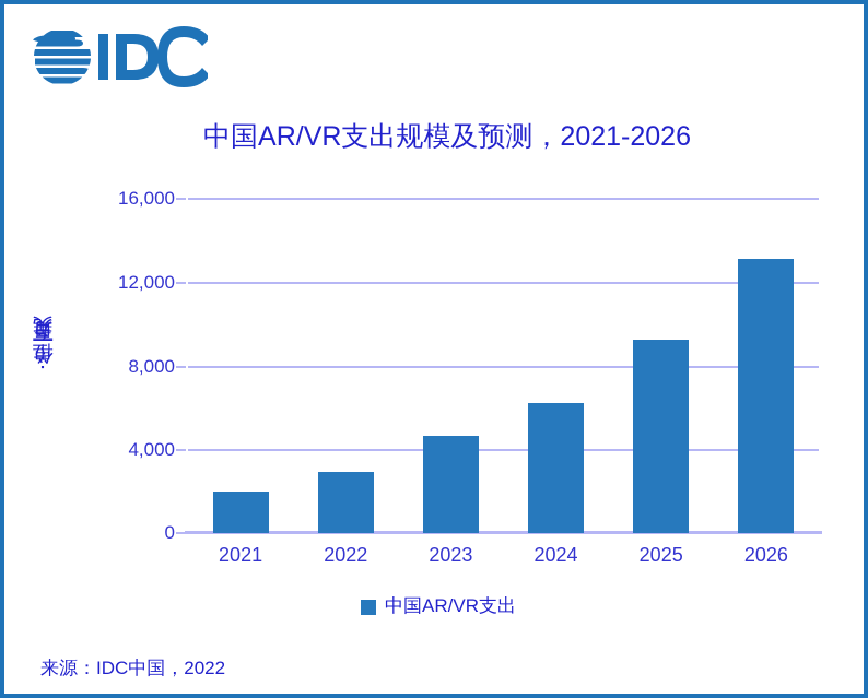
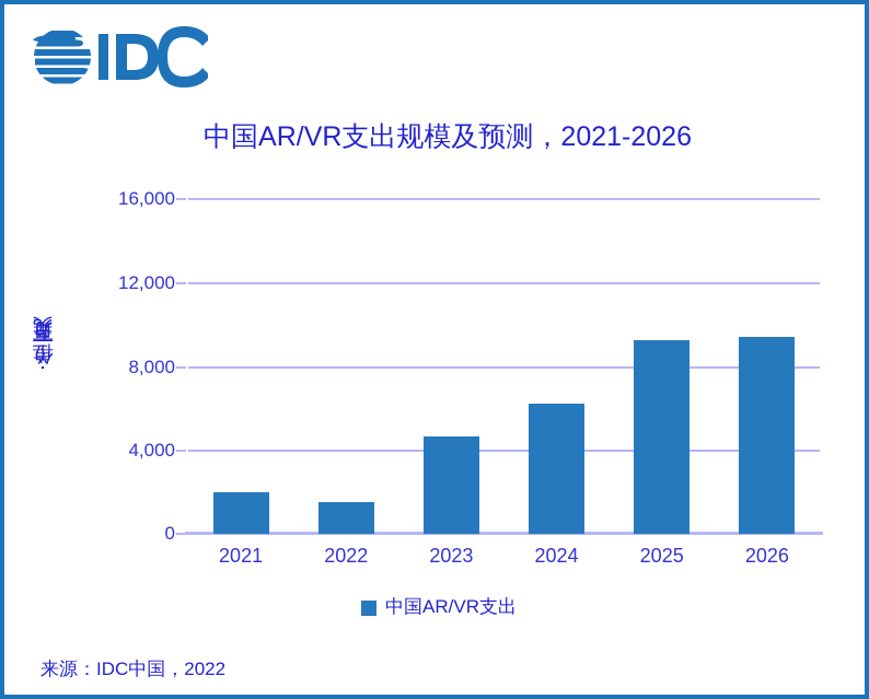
2022: 2900 -> 1500
2026: 13100 -> 9400
